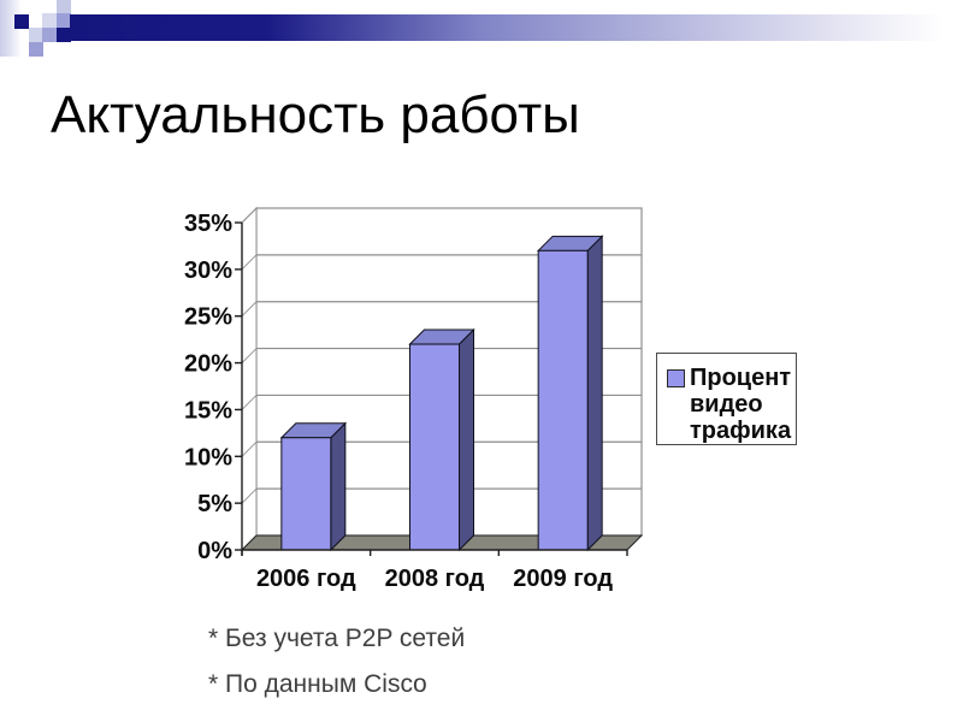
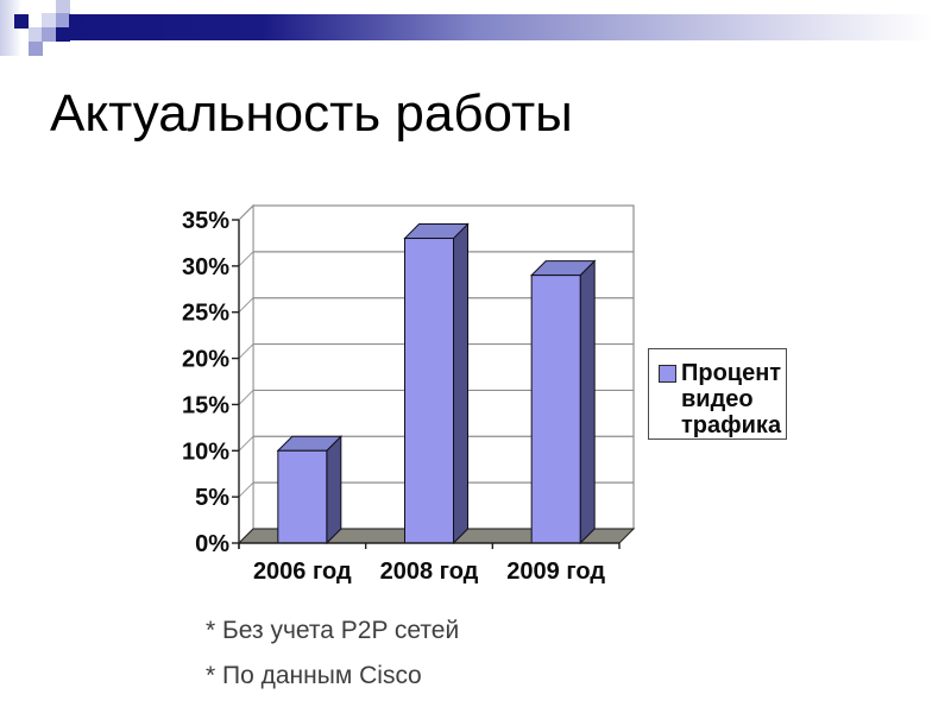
2006 год: 12% -> 10%
2008 год: 22% -> 33%
2009 год: 32% -> 29%
